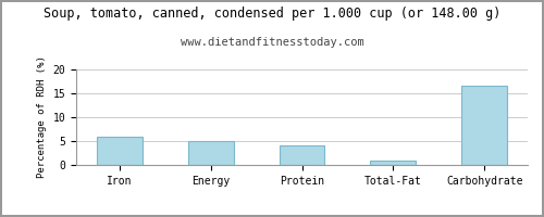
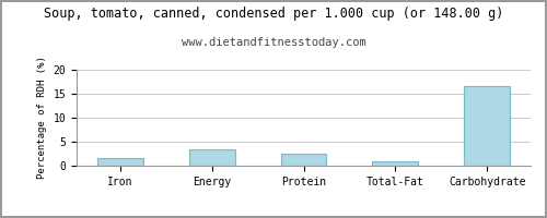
Iron: 6.0 -> 1.5
Energy: 5.0 -> 3.5
Protein: 4.0 -> 2.5
